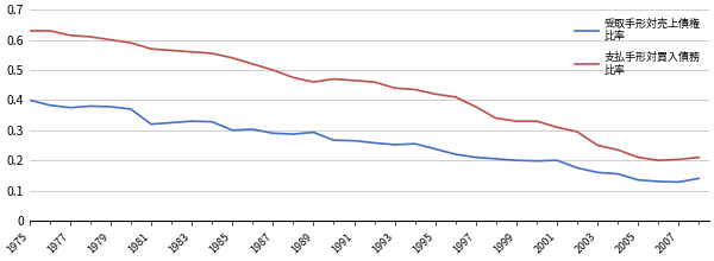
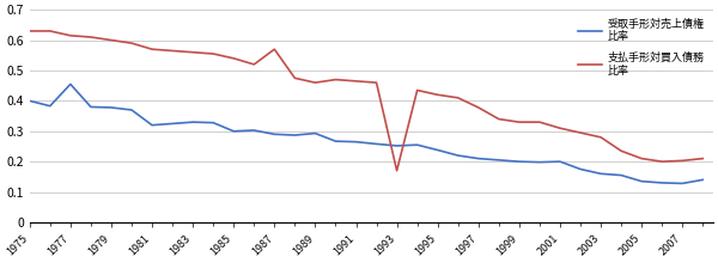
受取手形対売上債権 比率/1977: 0.375 -> 0.455
支払手形対買入債務 比率/1987: 0.500 -> 0.570
支払手形対買入債務 比率/1993: 0.440 -> 0.170
支払手形対買入債務 比率/2003: 0.250 -> 0.280
